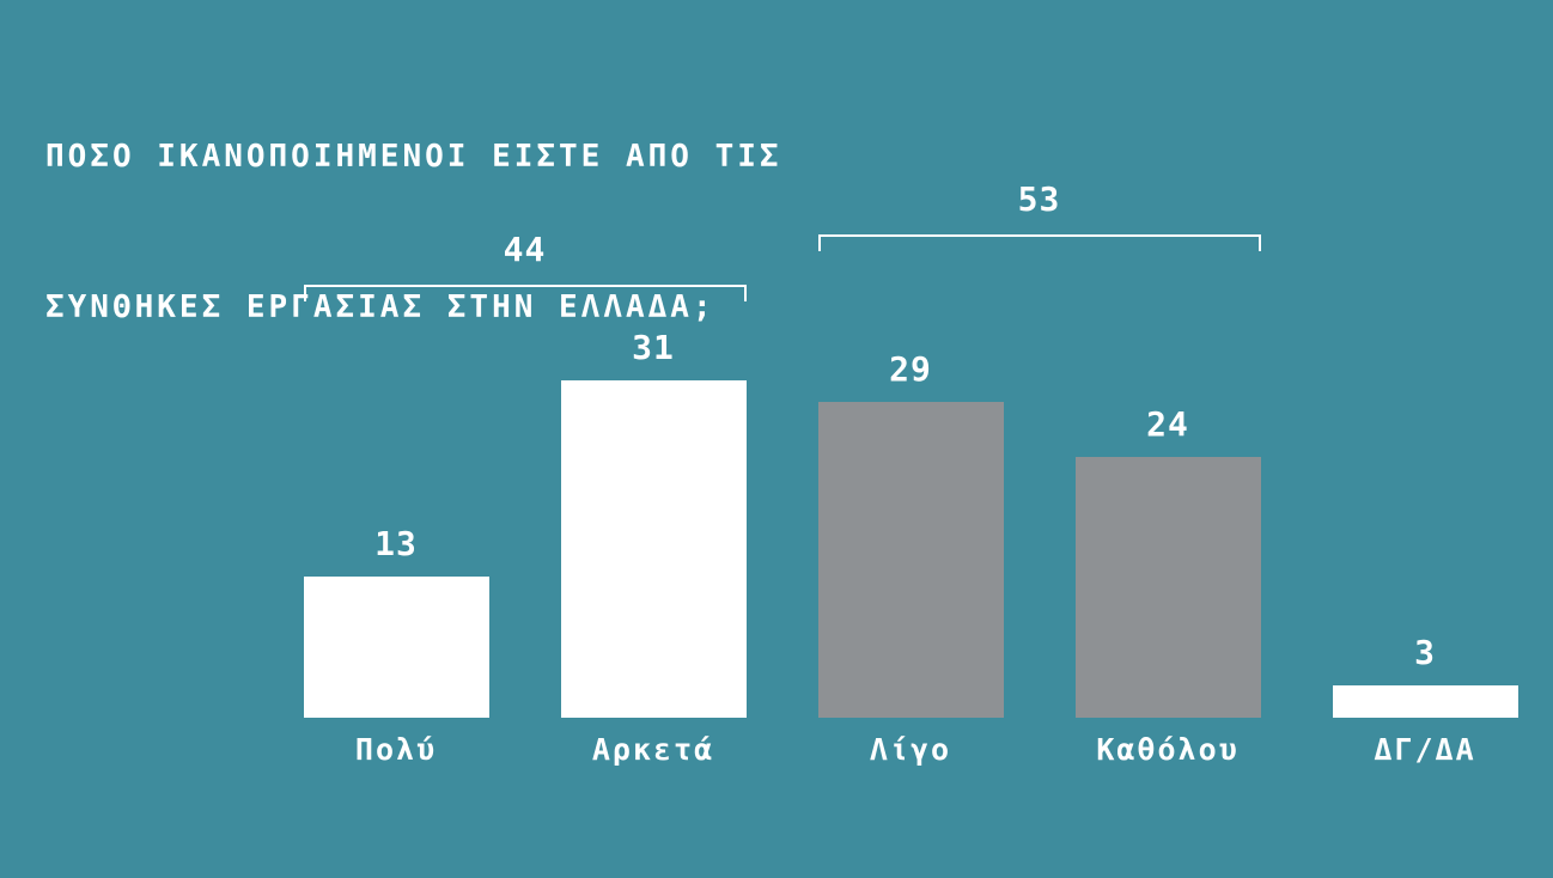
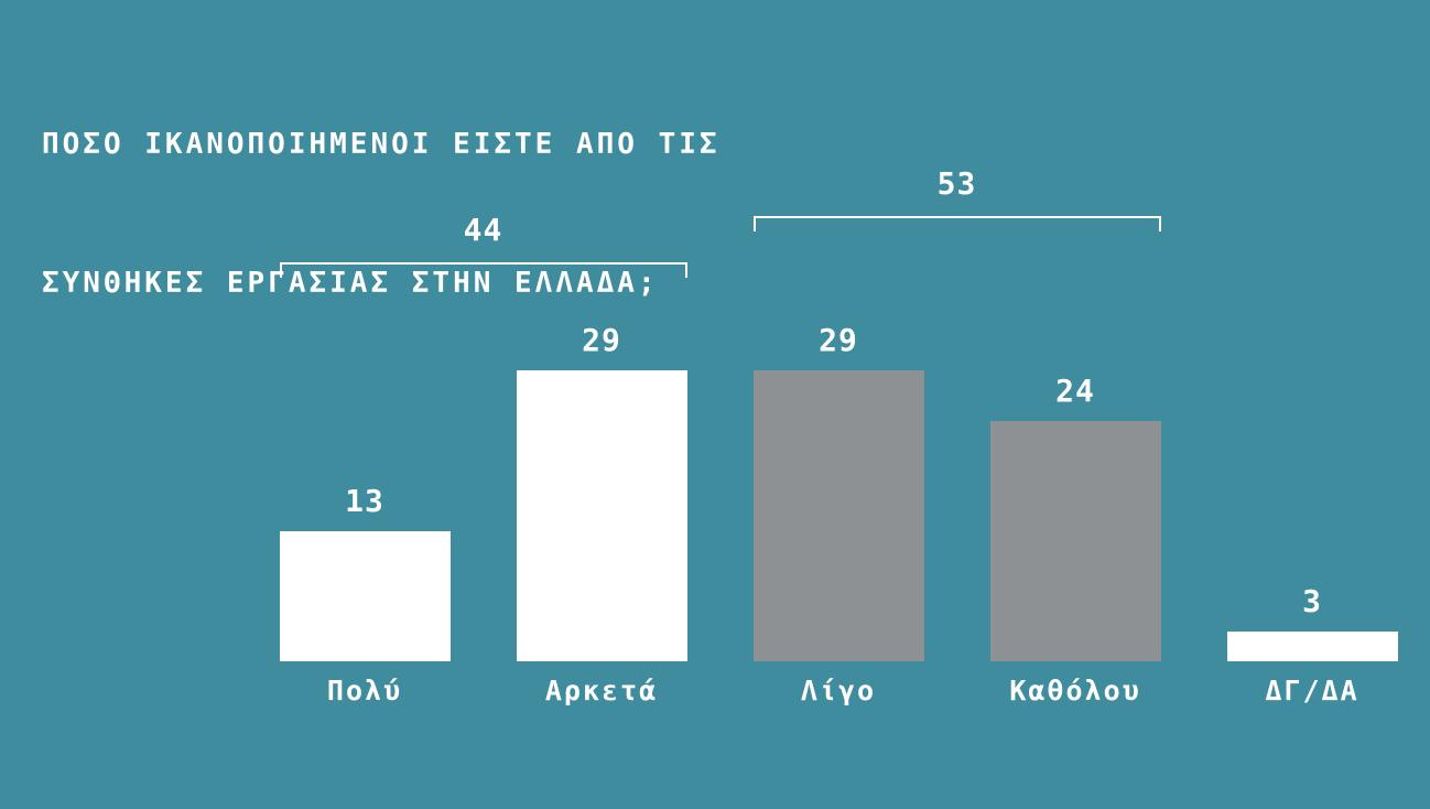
Αρκετά: 31 -> 29
